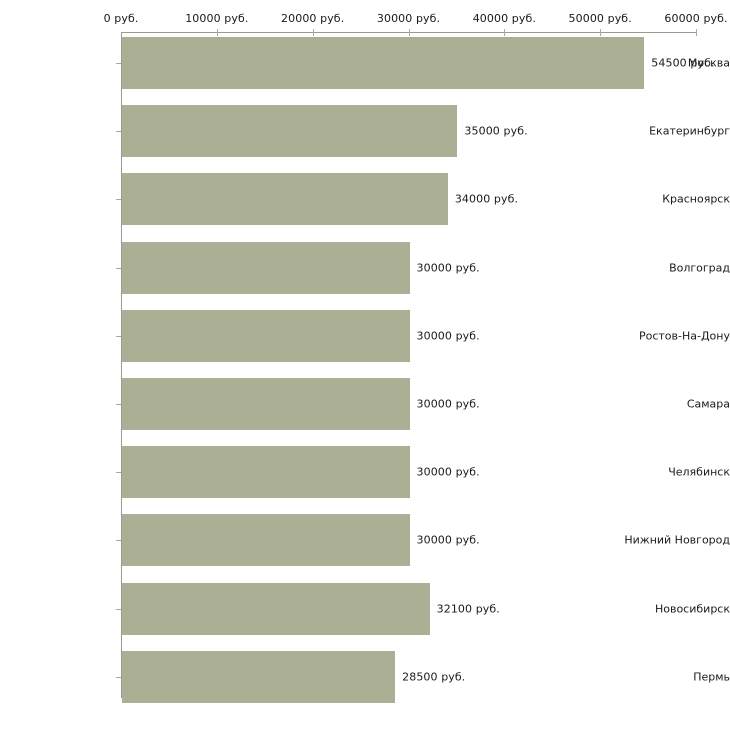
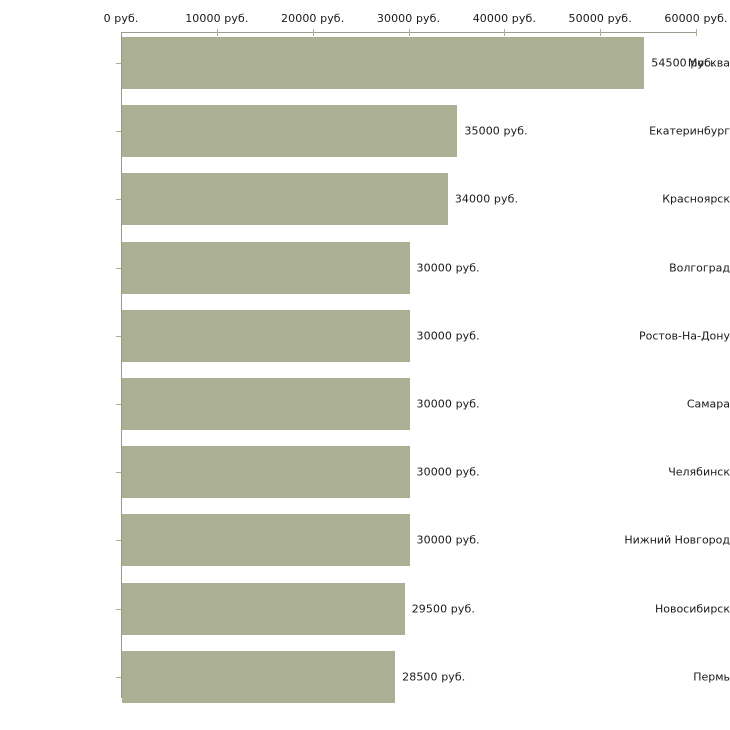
Новосибирск: 32100 -> 29500
